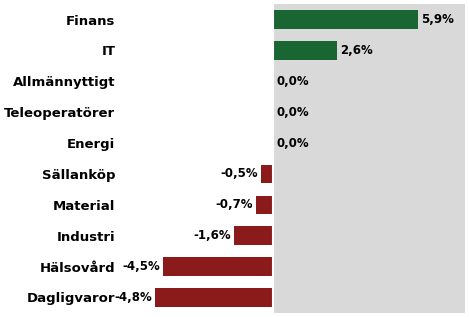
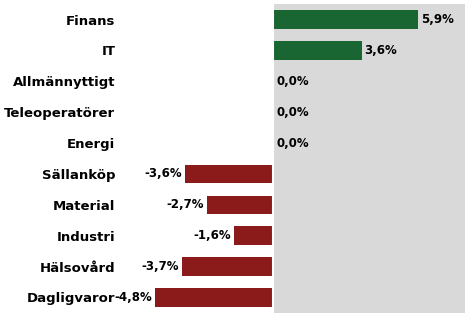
IT: 2,6% -> 3,6%
Sällanköp: -0,5% -> -3,6%
Material: -0,7% -> -2,7%
Hälsovård: -4,5% -> -3,7%
